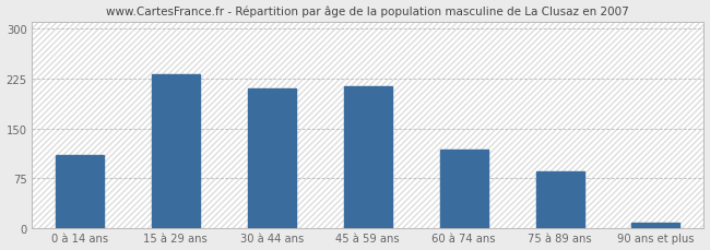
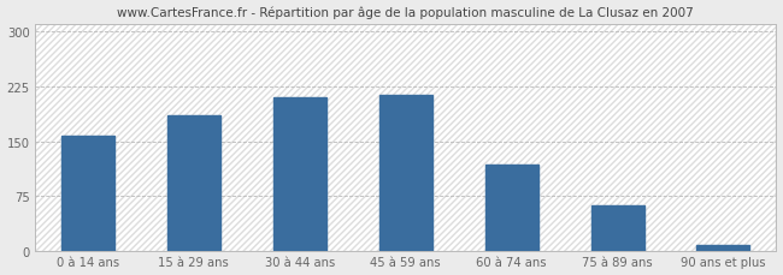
0 à 14 ans: 110 -> 158
15 à 29 ans: 232 -> 185
75 à 89 ans: 86 -> 63
